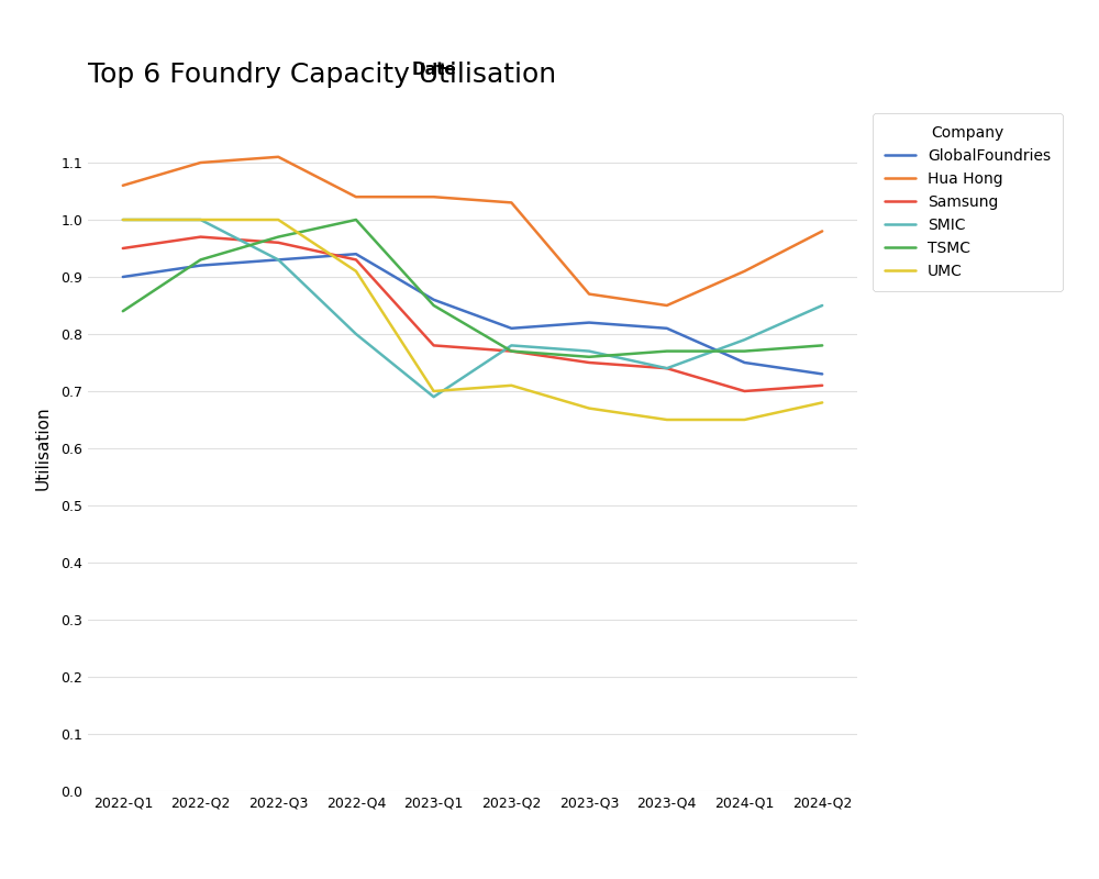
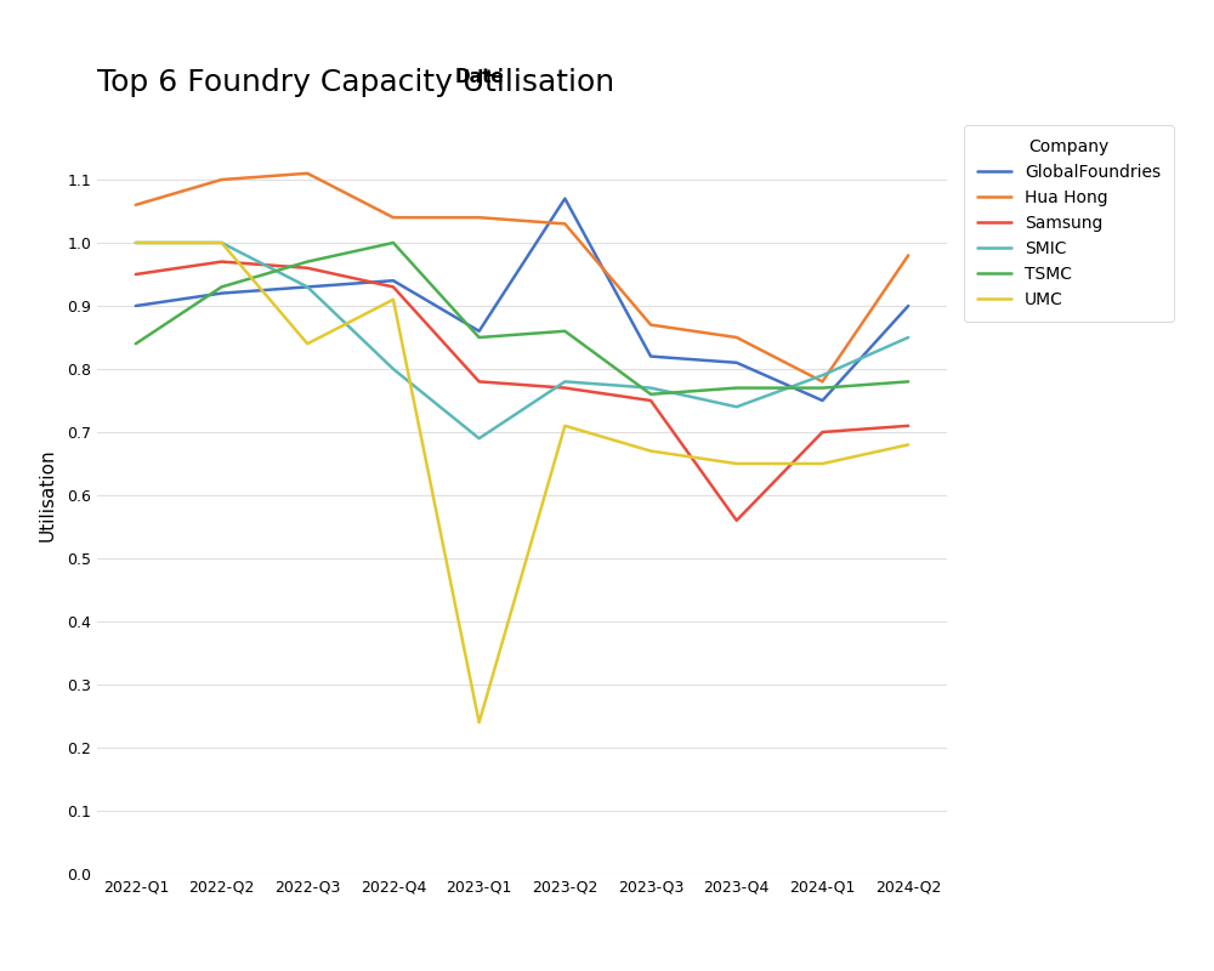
UMC/2022-Q3: 1.00 -> 0.84
UMC/2023-Q1: 0.70 -> 0.24
GlobalFoundries/2023-Q2: 0.81 -> 1.07
TSMC/2023-Q2: 0.77 -> 0.86
Samsung/2023-Q4: 0.74 -> 0.56
Hua Hong/2024-Q1: 0.91 -> 0.78
GlobalFoundries/2024-Q2: 0.73 -> 0.90
